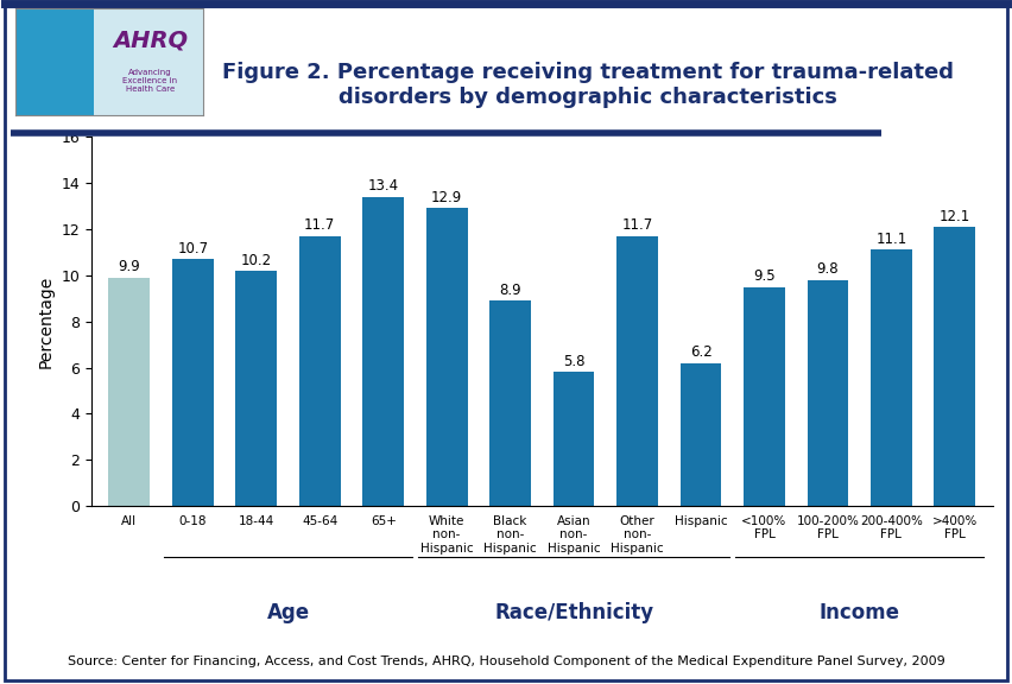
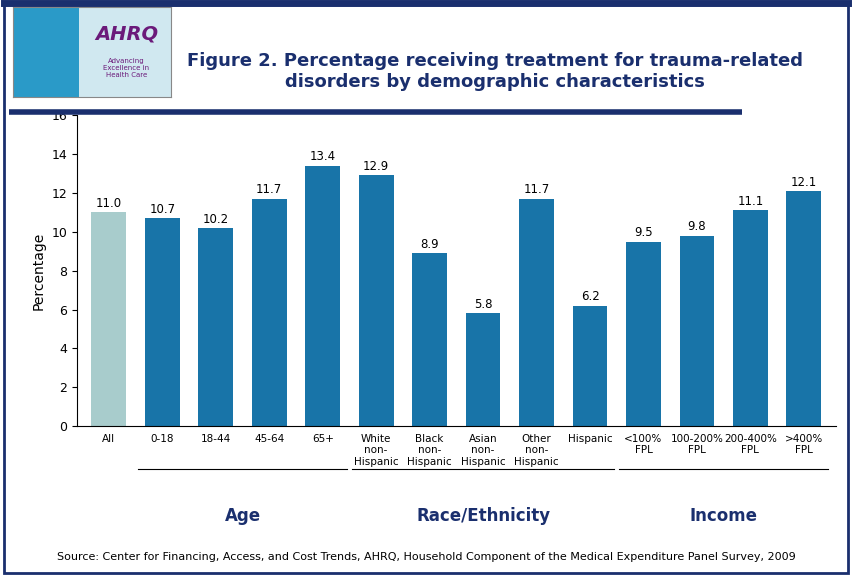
All: 9.9 -> 11.0
